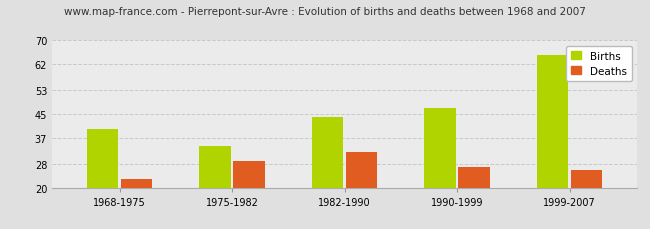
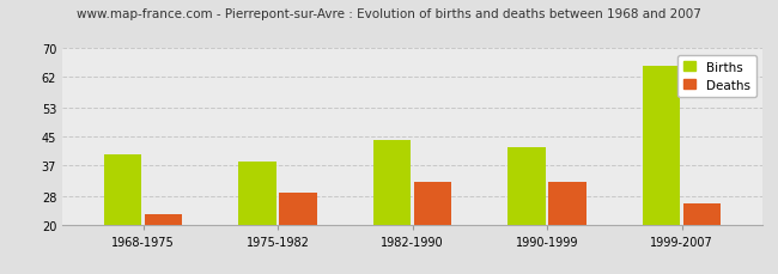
Births/1975-1982: 34 -> 38
Births/1990-1999: 47 -> 42
Deaths/1990-1999: 27 -> 32
